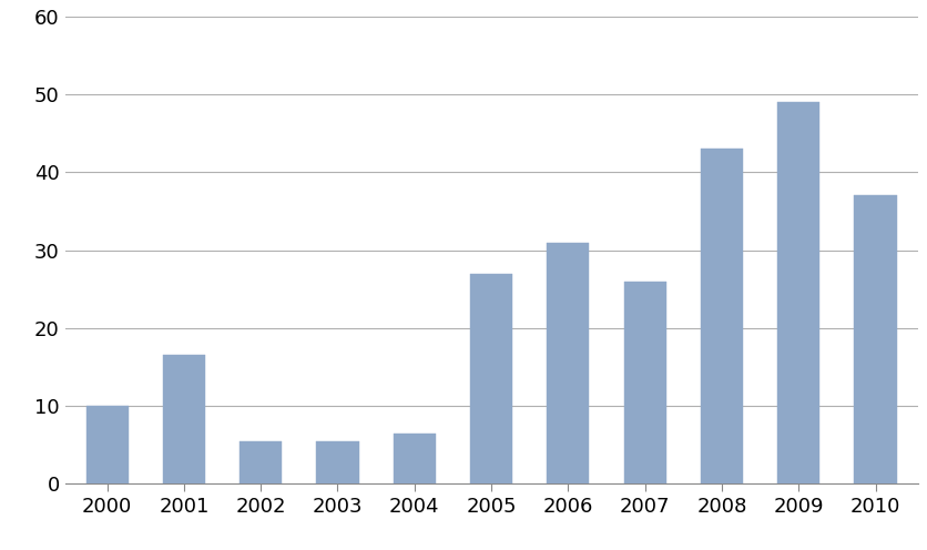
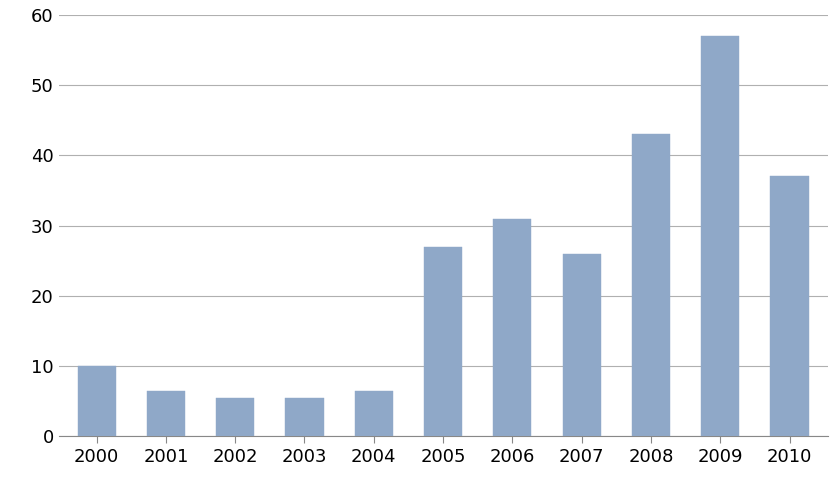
2001: 16.6 -> 6.5
2009: 49.0 -> 57.0
